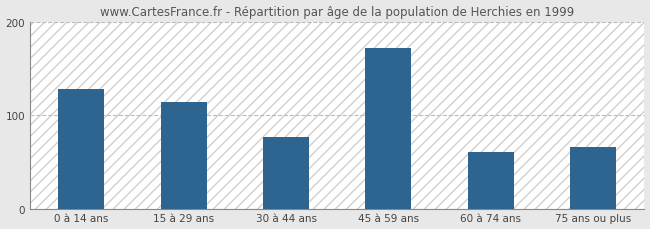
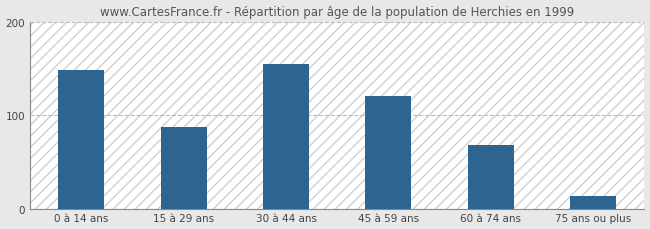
0 à 14 ans: 128 -> 148
15 à 29 ans: 114 -> 87
30 à 44 ans: 76 -> 155
45 à 59 ans: 172 -> 120
60 à 74 ans: 60 -> 68
75 ans ou plus: 66 -> 13
